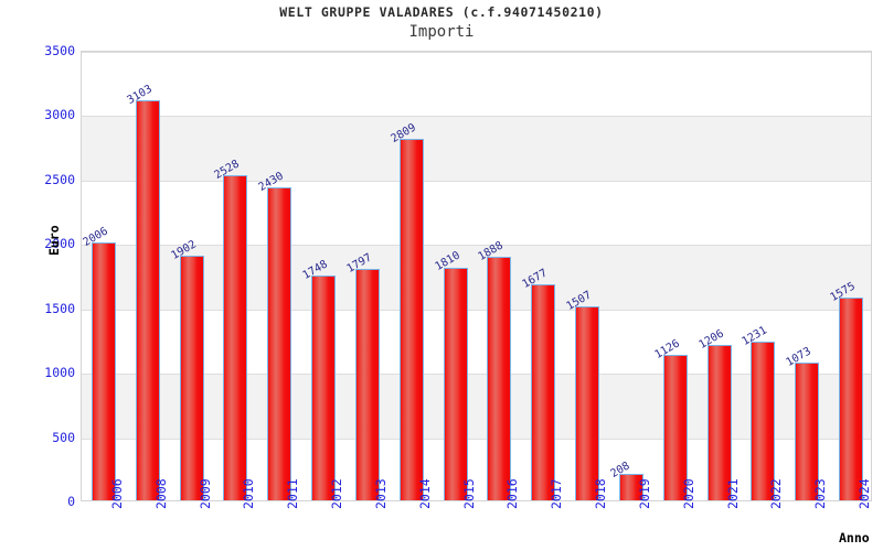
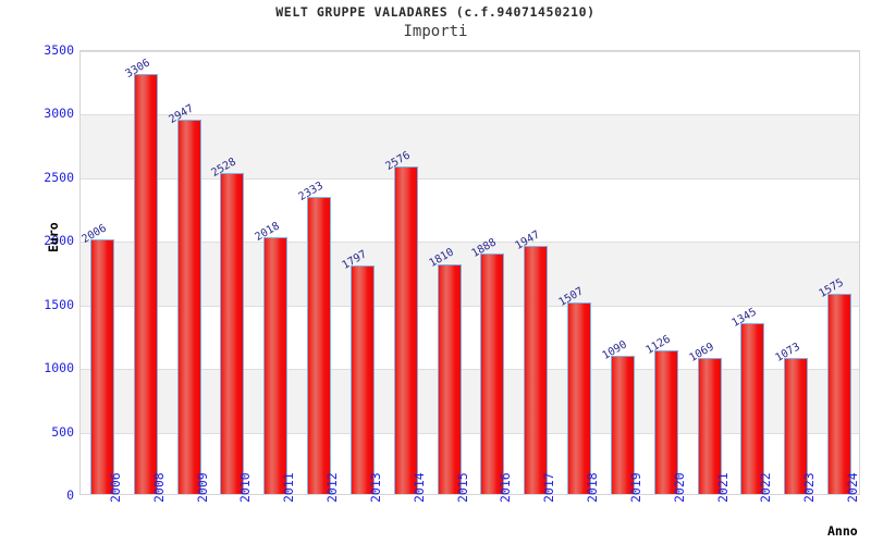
2008: 3103 -> 3306
2009: 1902 -> 2947
2011: 2430 -> 2018
2012: 1748 -> 2333
2014: 2809 -> 2576
2017: 1677 -> 1947
2019: 208 -> 1090
2021: 1206 -> 1069
2022: 1231 -> 1345
